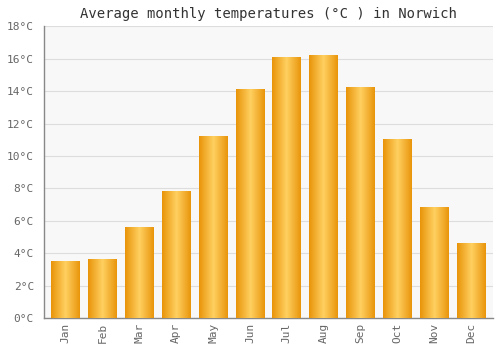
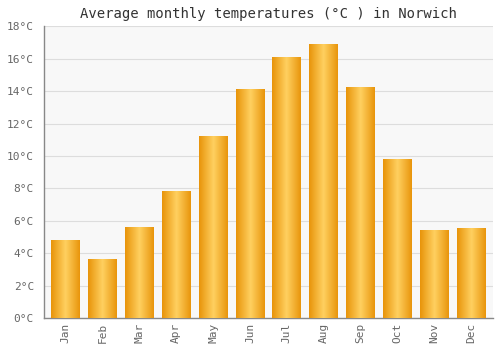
Jan: 3.5°C -> 4.8°C
Aug: 16.2°C -> 16.9°C
Oct: 11.0°C -> 9.8°C
Nov: 6.8°C -> 5.4°C
Dec: 4.6°C -> 5.5°C
